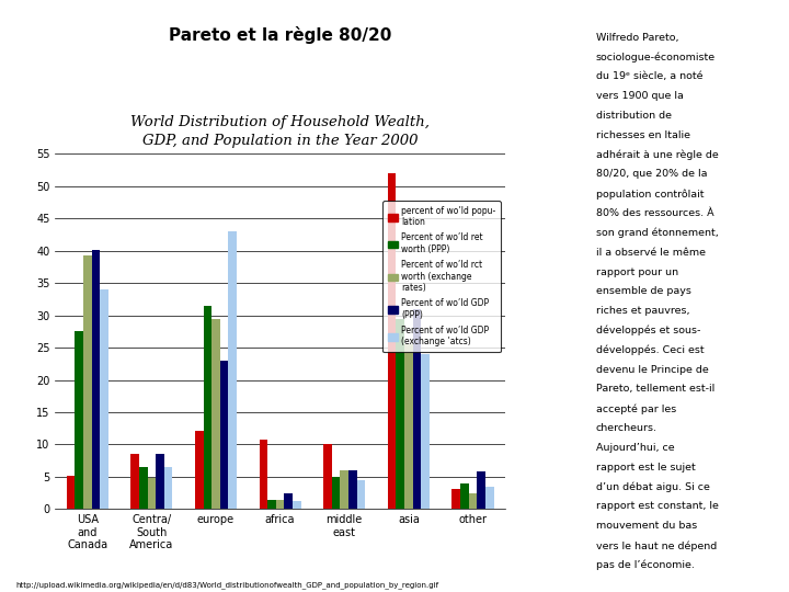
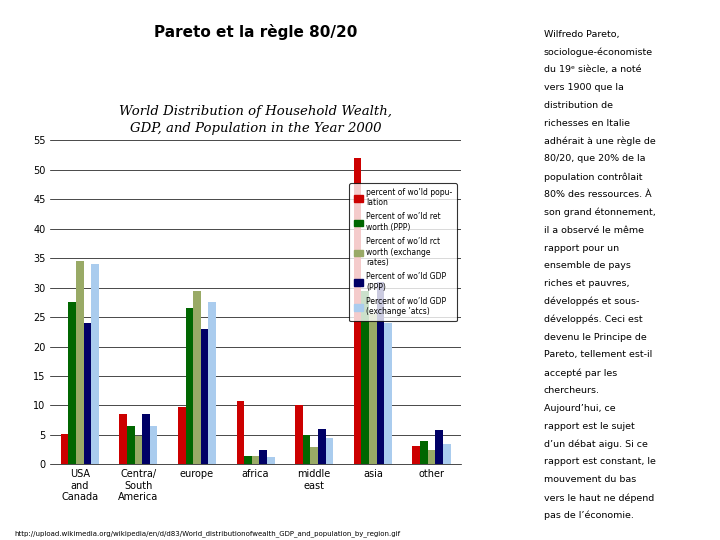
Percent of wo’ld rct worth (exchange rates)/USA and Canada: 39.2 -> 34.5
Percent of wo’ld GDP (PPP)/USA and Canada: 40.2 -> 24.0
percent of wo’ld popu- lation/europe: 12.2 -> 9.8
Percent of wo’ld ret worth (PPP)/europe: 31.4 -> 26.5
Percent of wo’ld GDP (exchange ’atcs)/europe: 43.0 -> 27.5
Percent of wo’ld rct worth (exchange rates)/middle east: 6.0 -> 3.0
